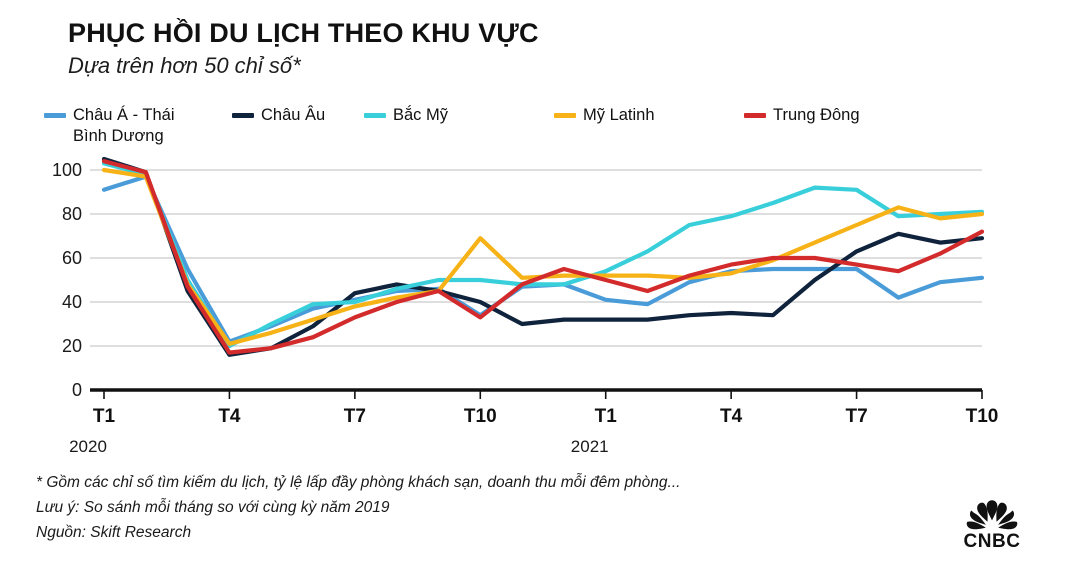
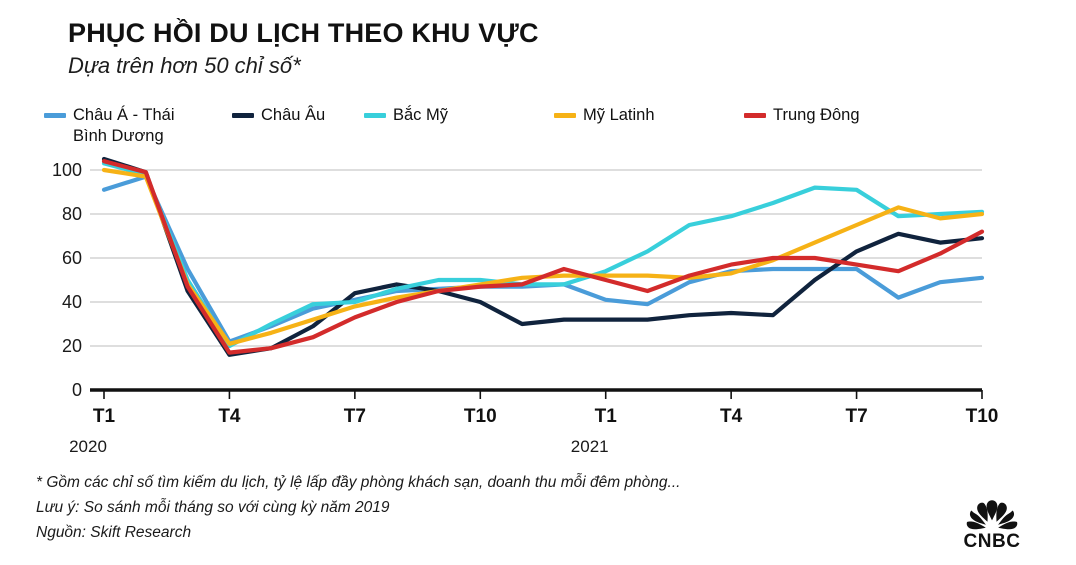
Châu Á - Thái Bình Dương/T10 2020: 34 -> 47
Mỹ Latinh/T10 2020: 69 -> 48
Trung Đông/T10 2020: 33 -> 47
